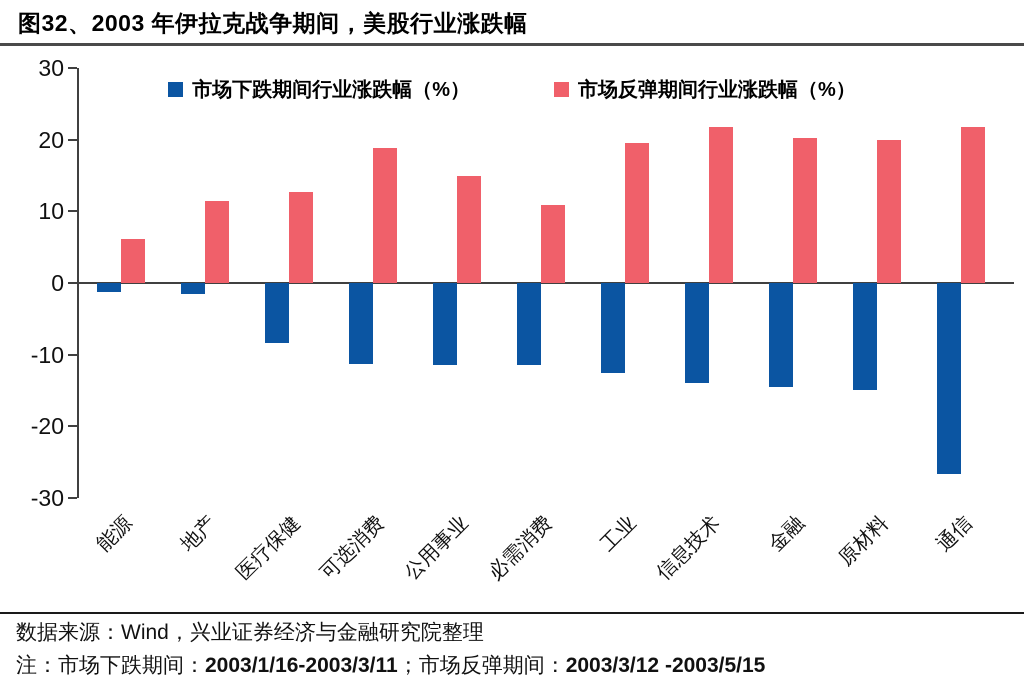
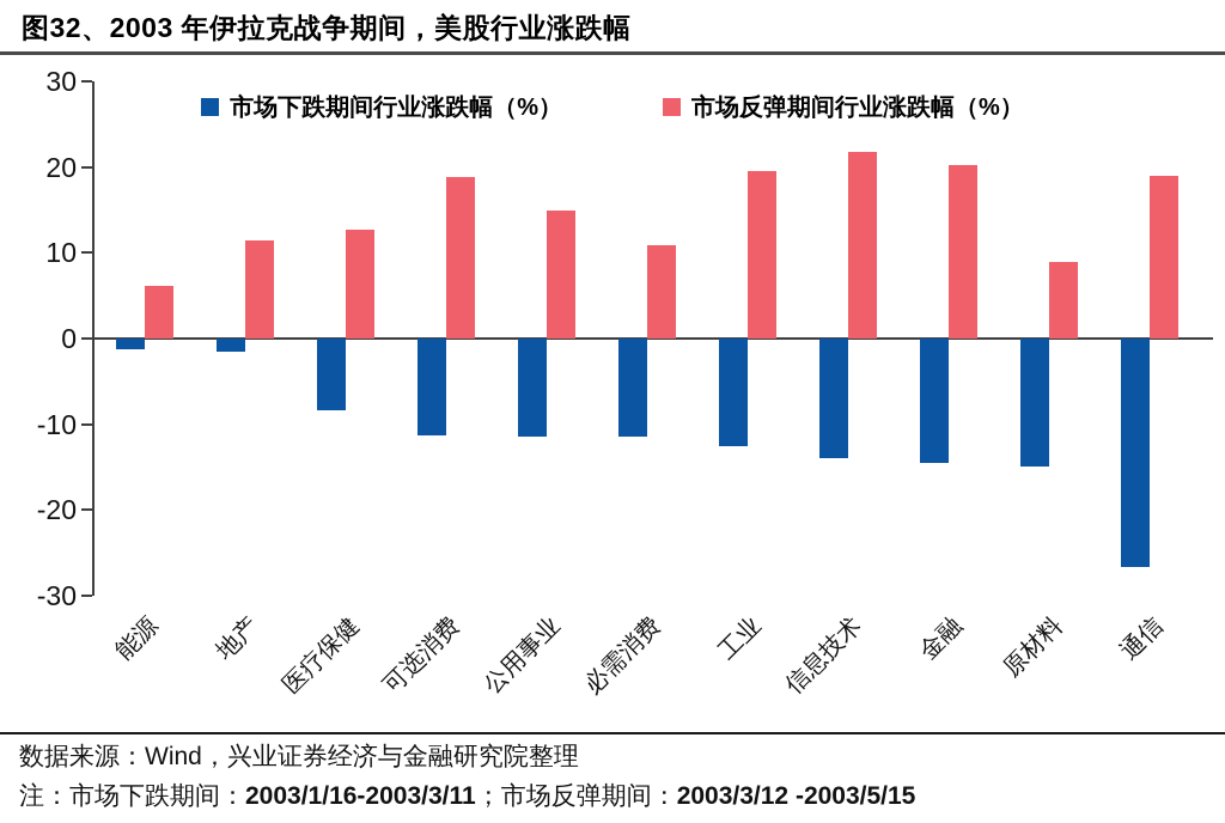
市场反弹期间行业涨跌幅（%）/原材料: 20 -> 9
市场反弹期间行业涨跌幅（%）/通信: 22 -> 19
